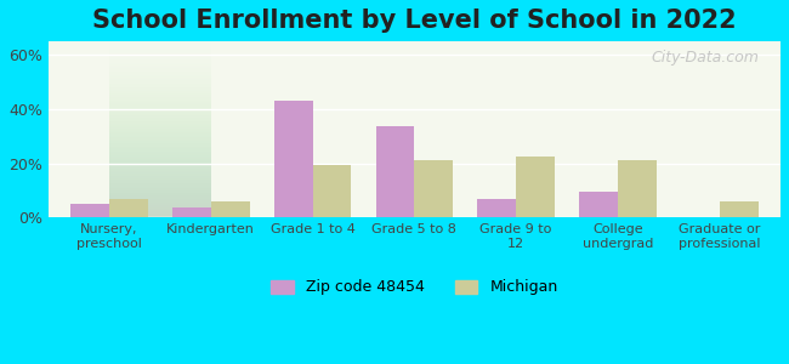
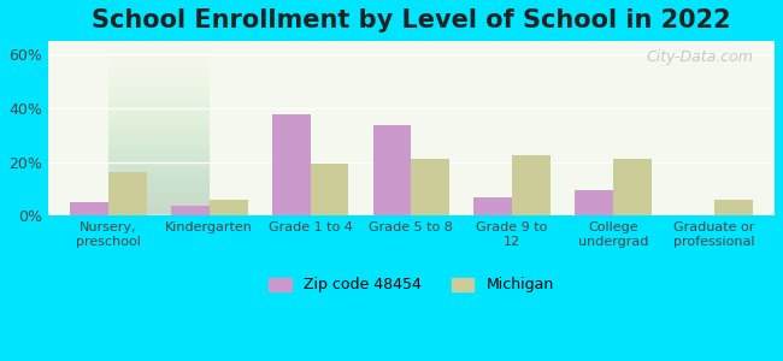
Michigan/Nursery, preschool: 7.0% -> 16.0%
Zip code 48454/Grade 1 to 4: 43.0% -> 37.5%
